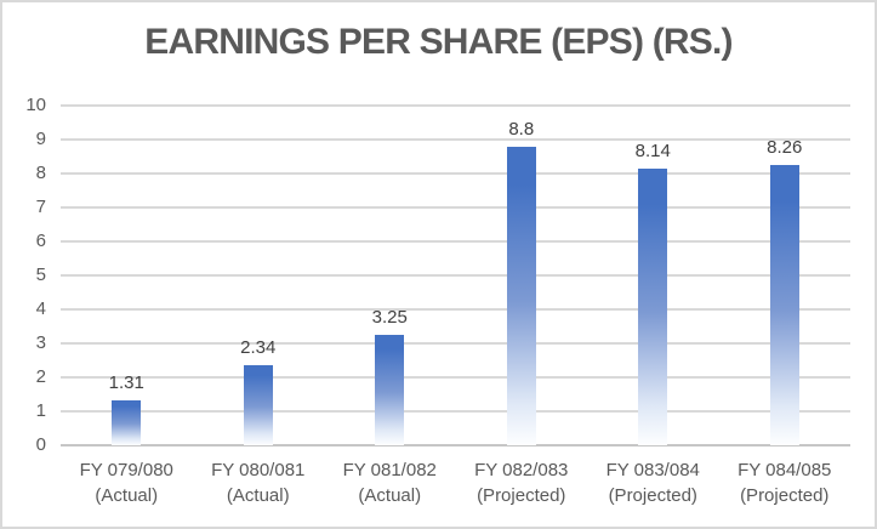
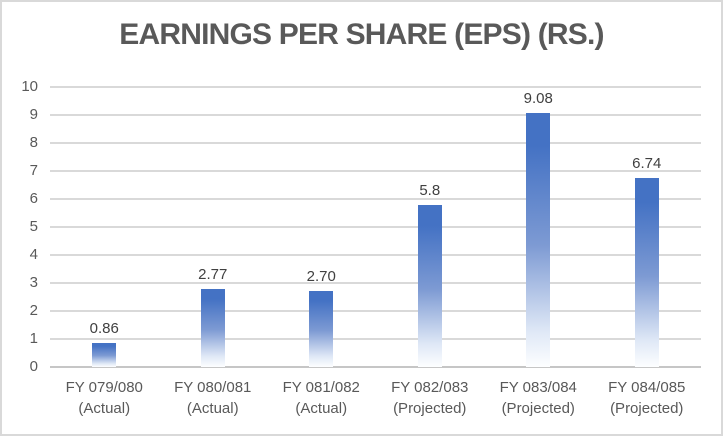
FY 079/080 (Actual): 1.31 -> 0.86
FY 080/081 (Actual): 2.34 -> 2.77
FY 081/082 (Actual): 3.25 -> 2.70
FY 082/083 (Projected): 8.8 -> 5.8
FY 083/084 (Projected): 8.14 -> 9.08
FY 084/085 (Projected): 8.26 -> 6.74
